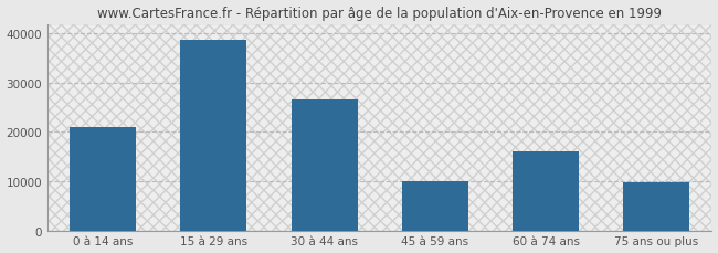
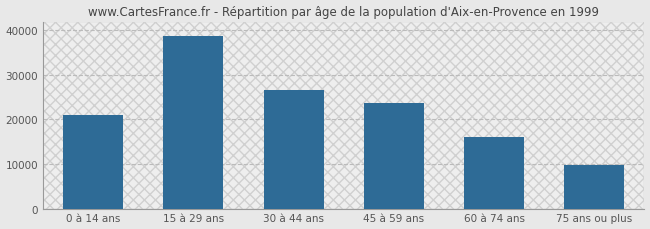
45 à 59 ans: 10000 -> 23700
